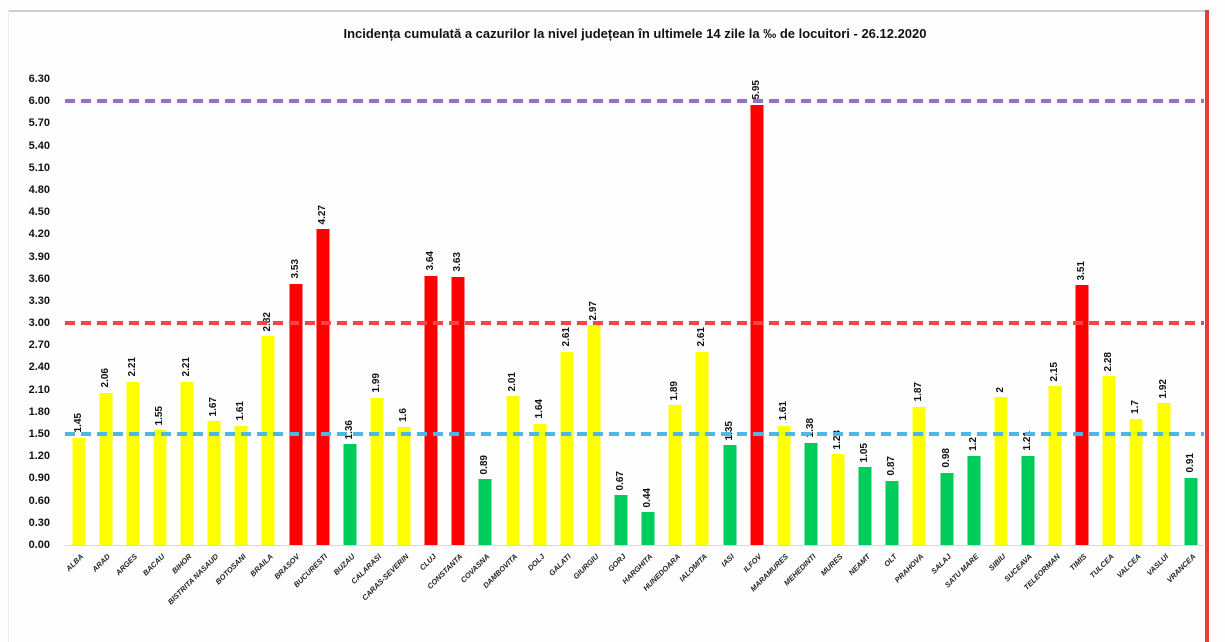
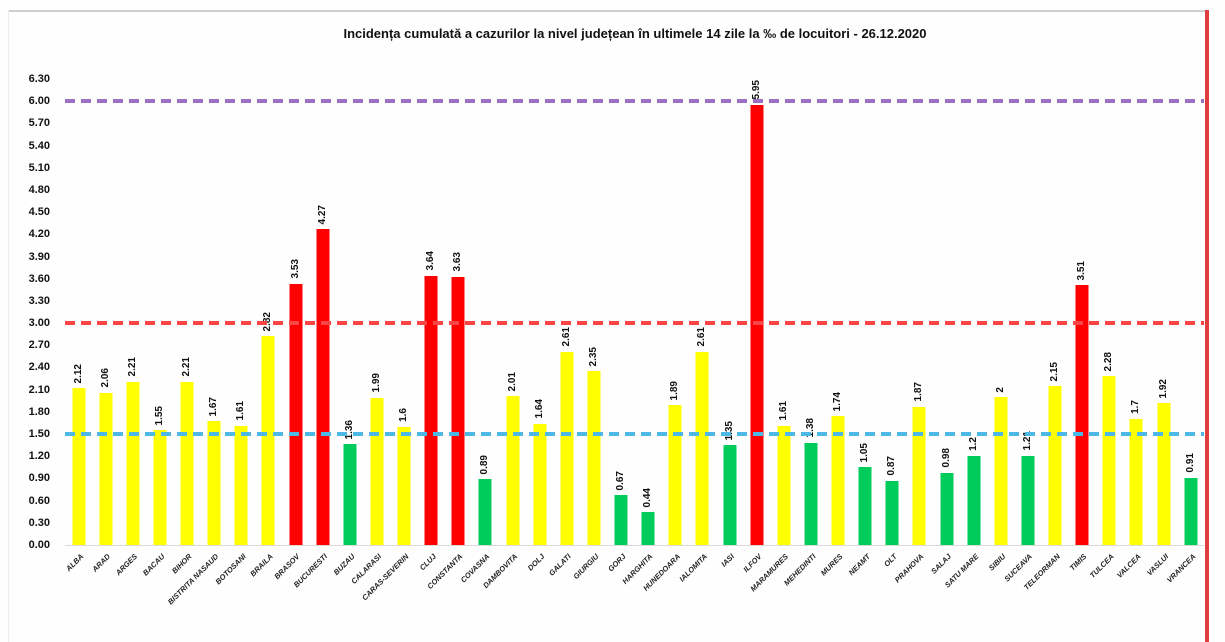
ALBA: 1.45 -> 2.12
GIURGIU: 2.97 -> 2.35
MURES: 1.23 -> 1.74
